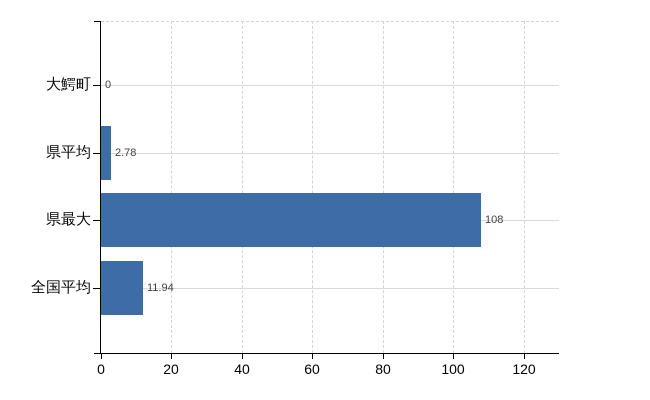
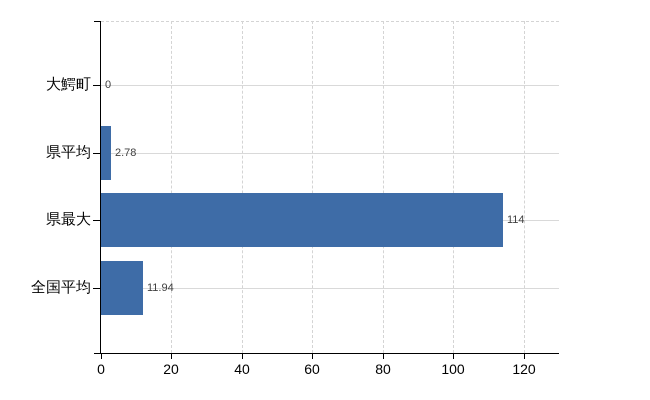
県最大: 108 -> 114
